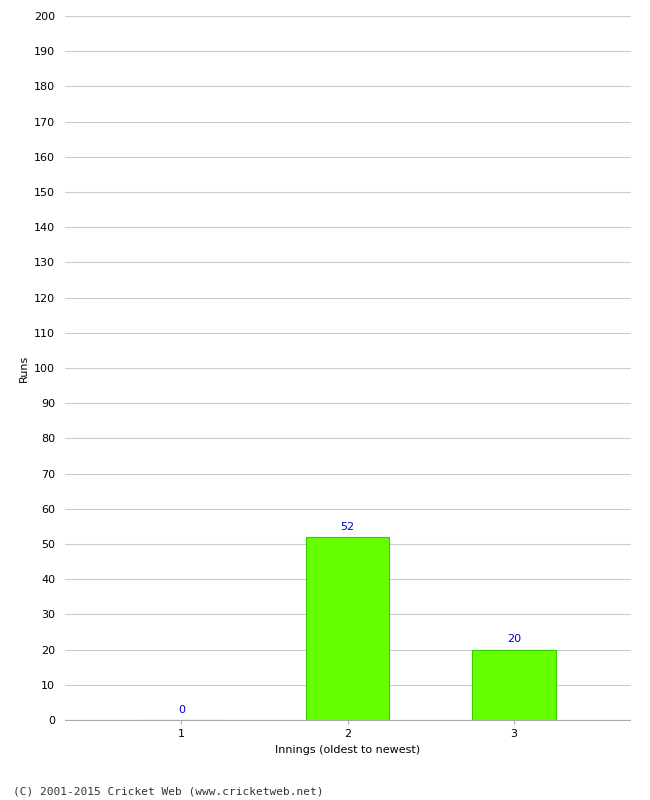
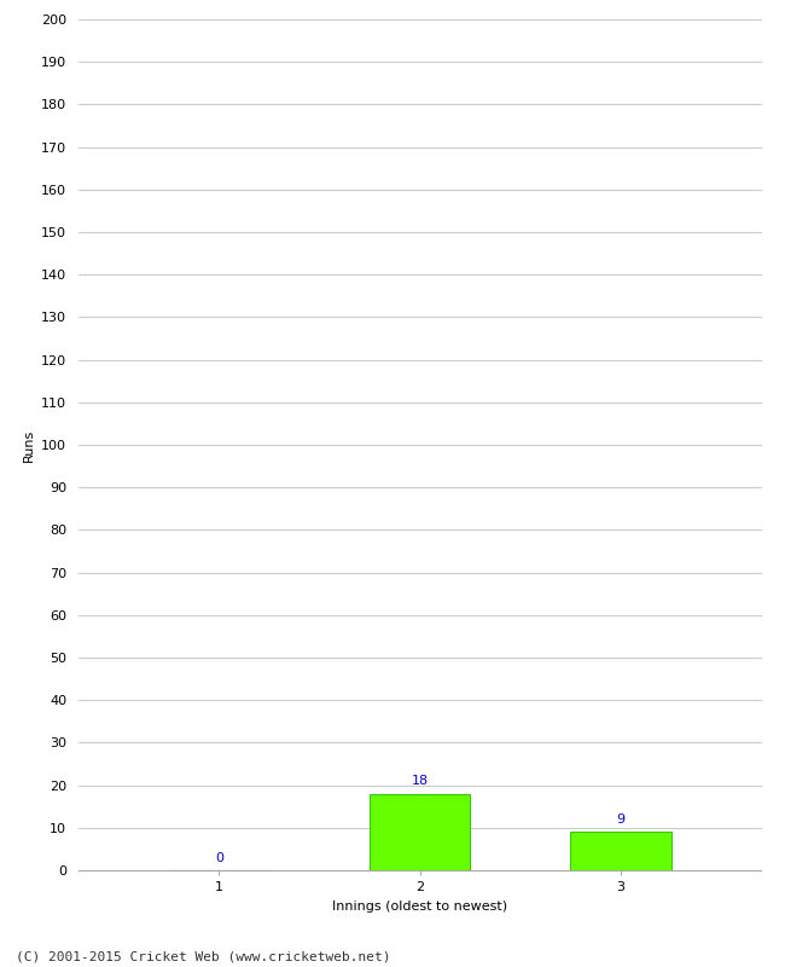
2: 52 -> 18
3: 20 -> 9
